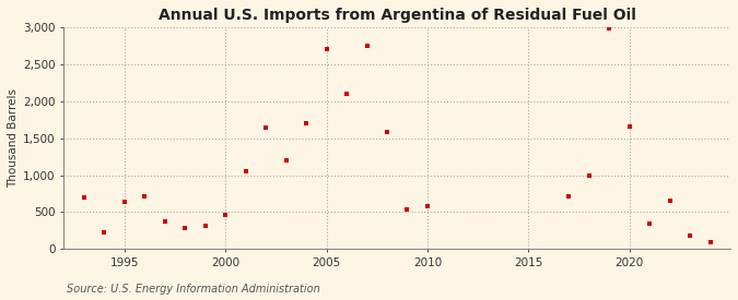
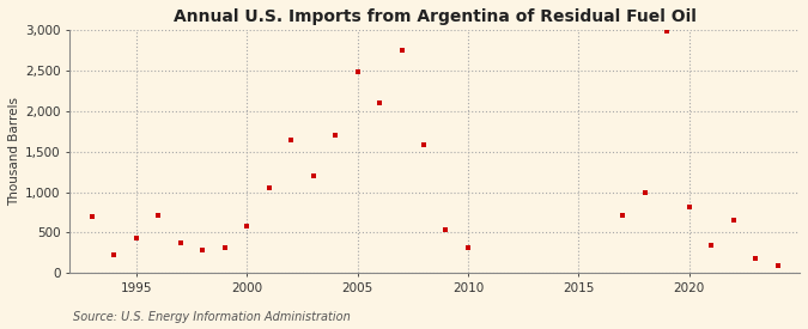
1995: 640 -> 440
2000: 460 -> 580
2005: 2,700 -> 2,480
2010: 580 -> 320
2020: 1,660 -> 820
